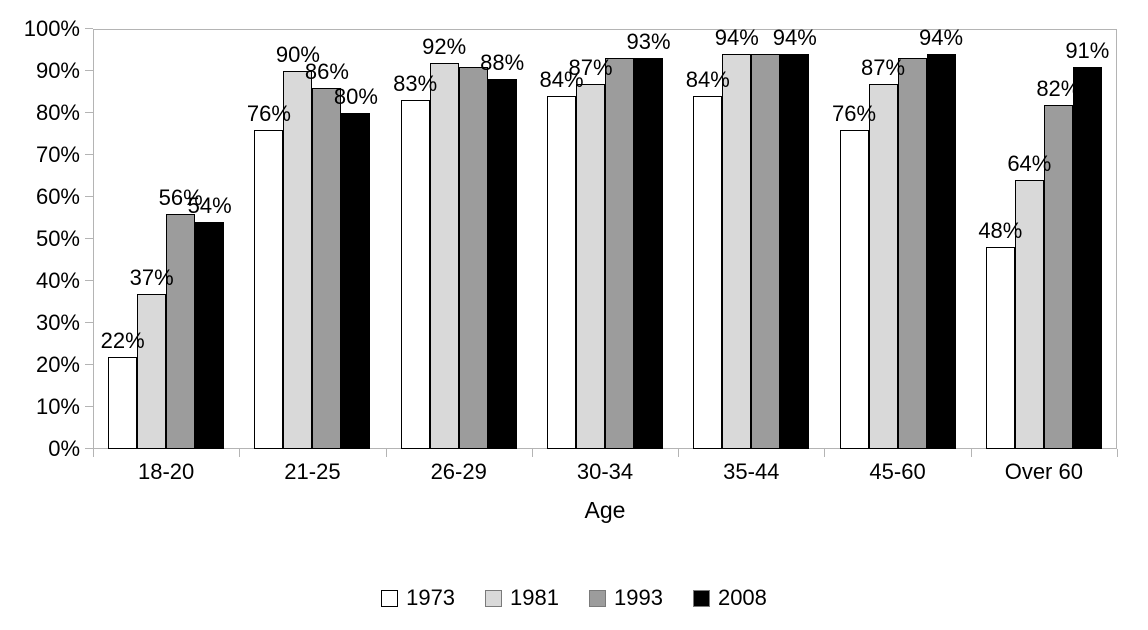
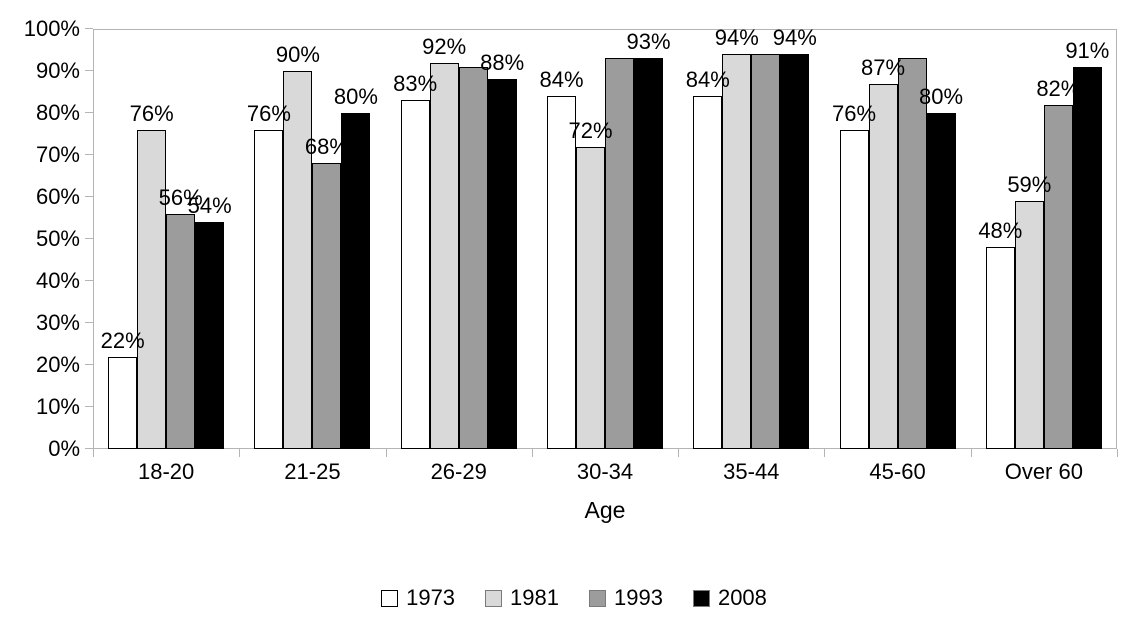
1981/18-20: 37% -> 76%
1993/21-25: 86% -> 68%
1981/30-34: 87% -> 72%
2008/45-60: 94% -> 80%
1981/Over 60: 64% -> 59%
